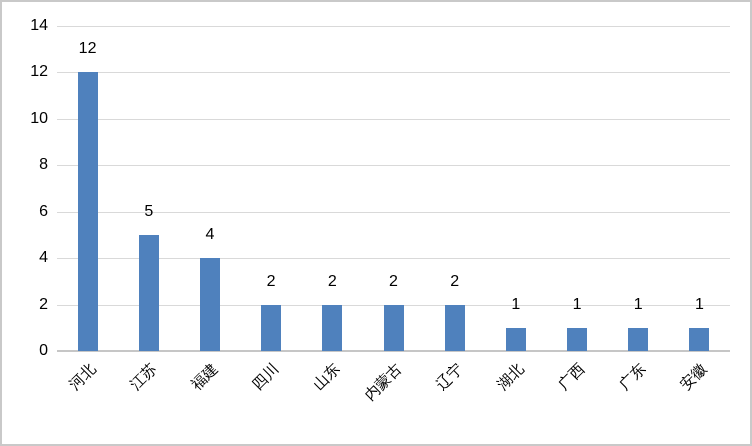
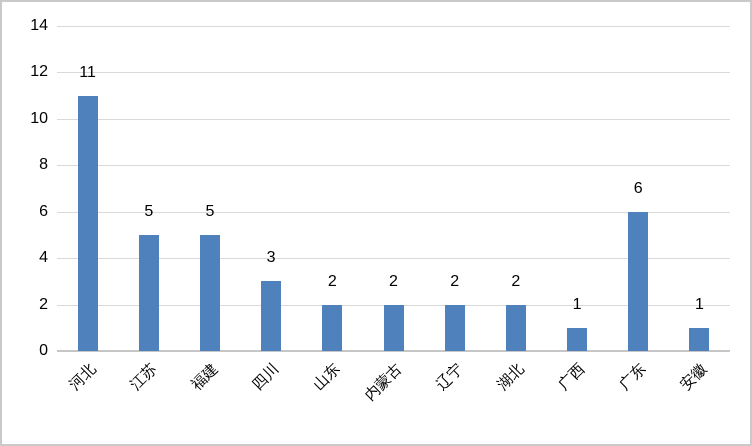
河北: 12 -> 11
福建: 4 -> 5
四川: 2 -> 3
湖北: 1 -> 2
广东: 1 -> 6
